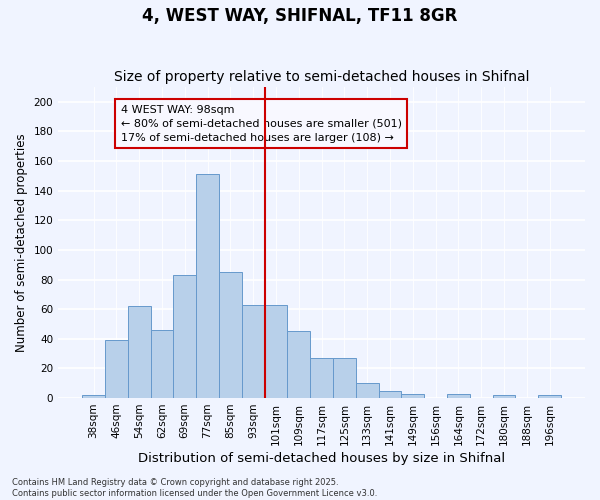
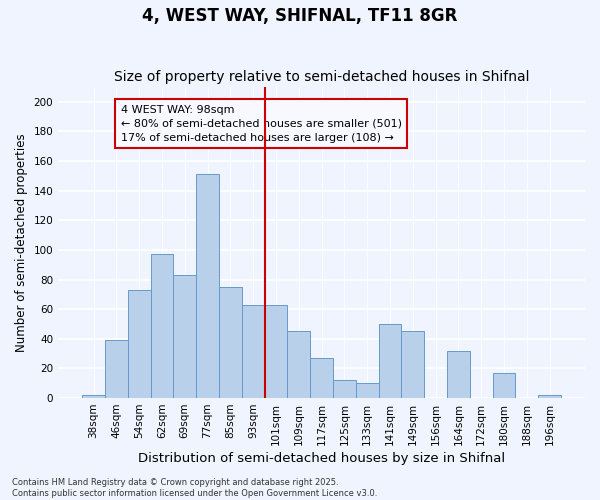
54sqm: 62 -> 73
62sqm: 46 -> 97
85sqm: 85 -> 75
125sqm: 27 -> 12
141sqm: 5 -> 50
149sqm: 3 -> 45
164sqm: 3 -> 32
180sqm: 2 -> 17
